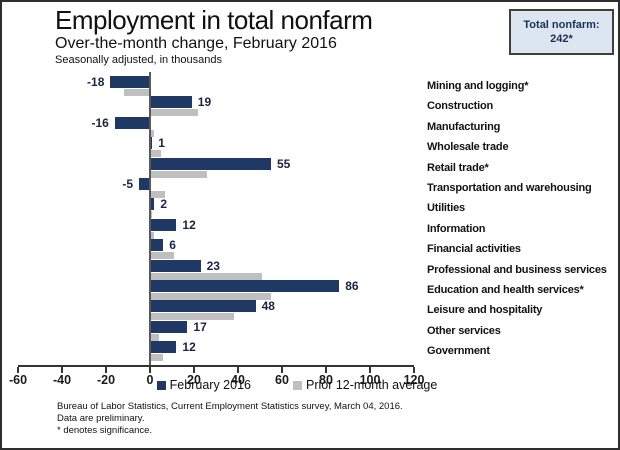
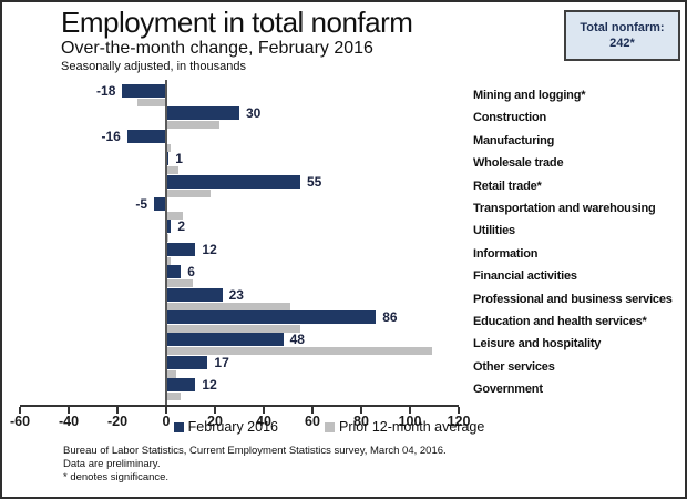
February 2016/Construction: 19 -> 30
Prior 12-month average/Retail trade*: 26 -> 18
Prior 12-month average/Leisure and hospitality: 38 -> 109
